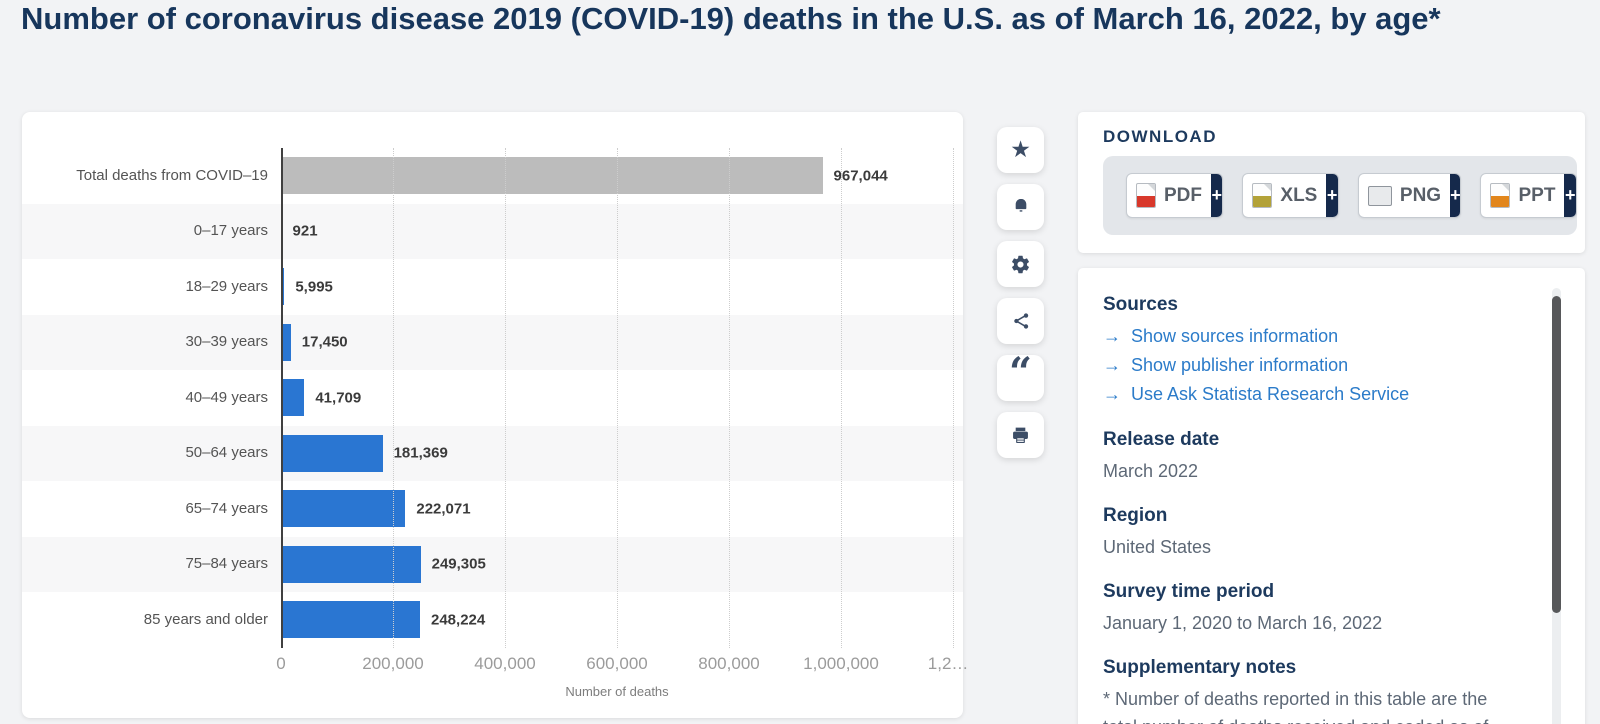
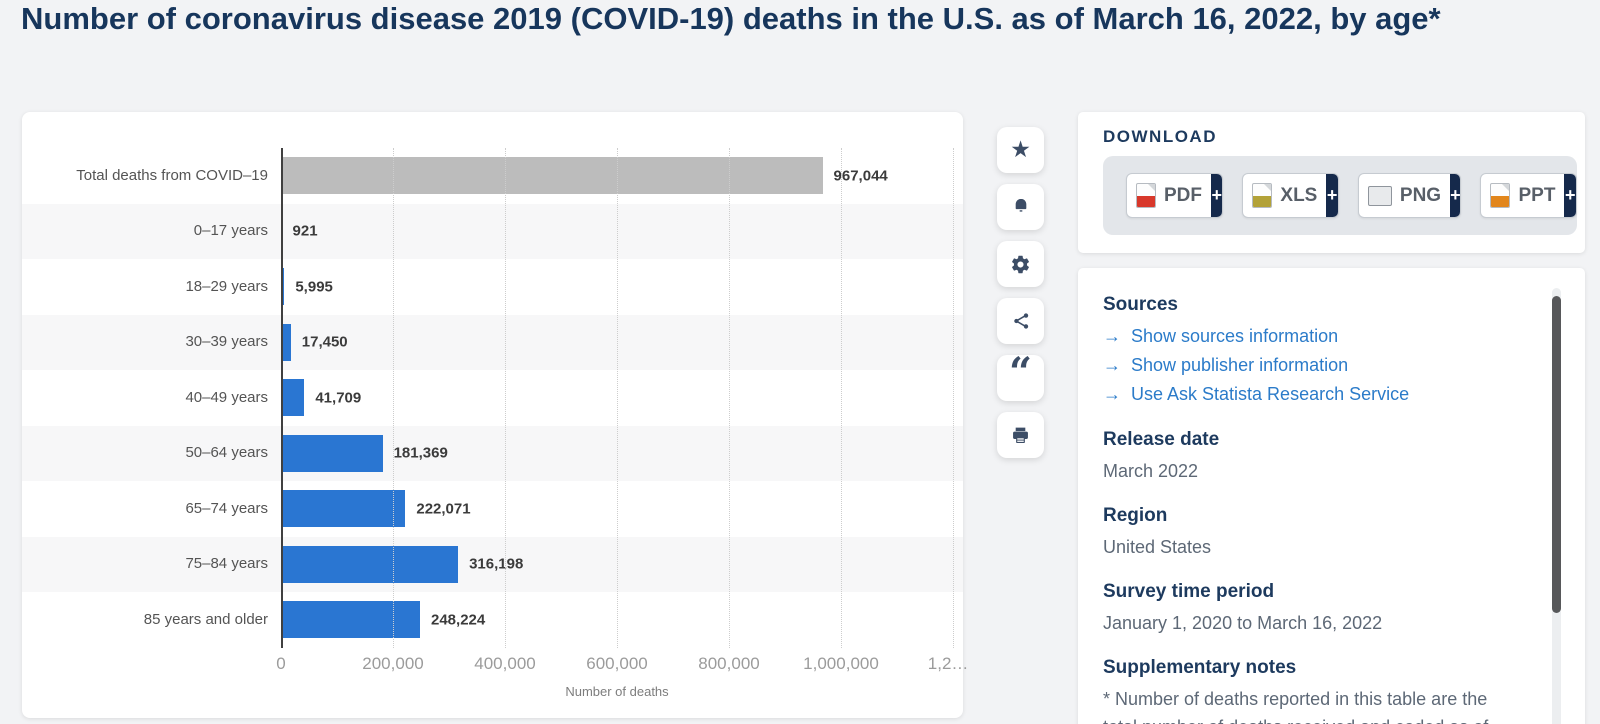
75–84 years: 249,305 -> 316,198
